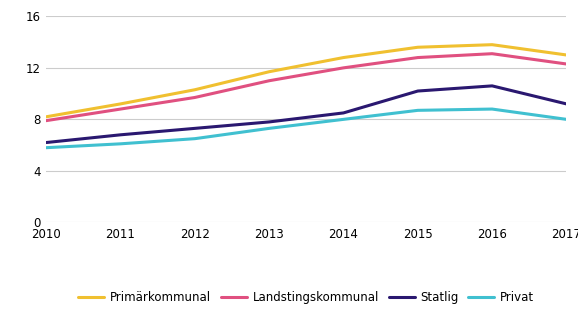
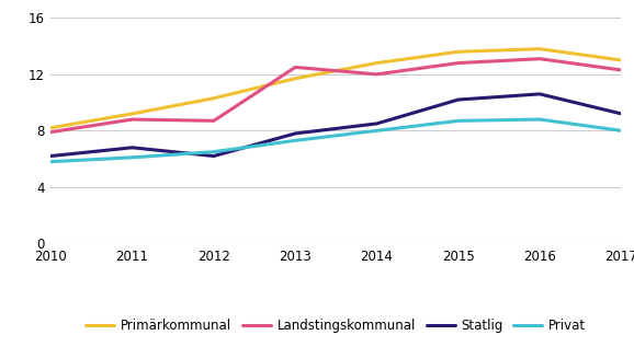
Landstingskommunal/2012: 9.7 -> 8.7
Statlig/2012: 7.3 -> 6.2
Landstingskommunal/2013: 11.0 -> 12.5
